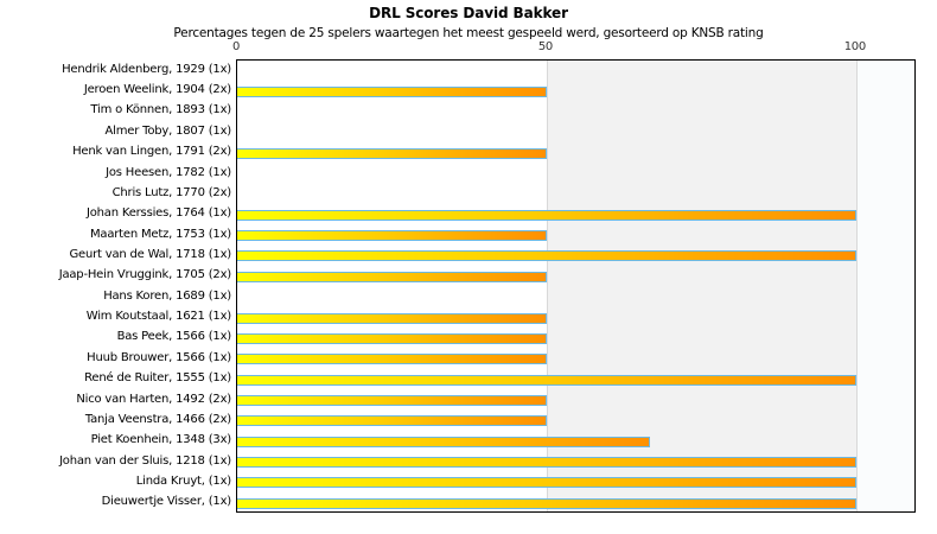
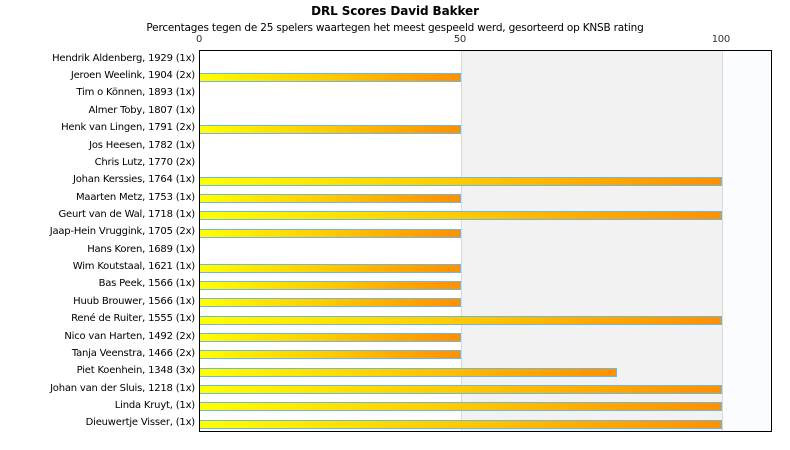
Piet Koenhein, 1348 (3x): 67 -> 80
